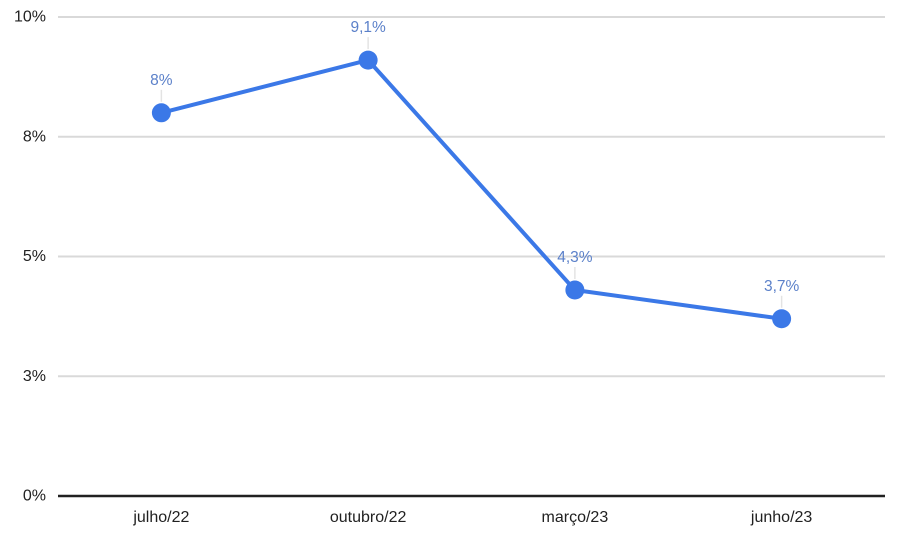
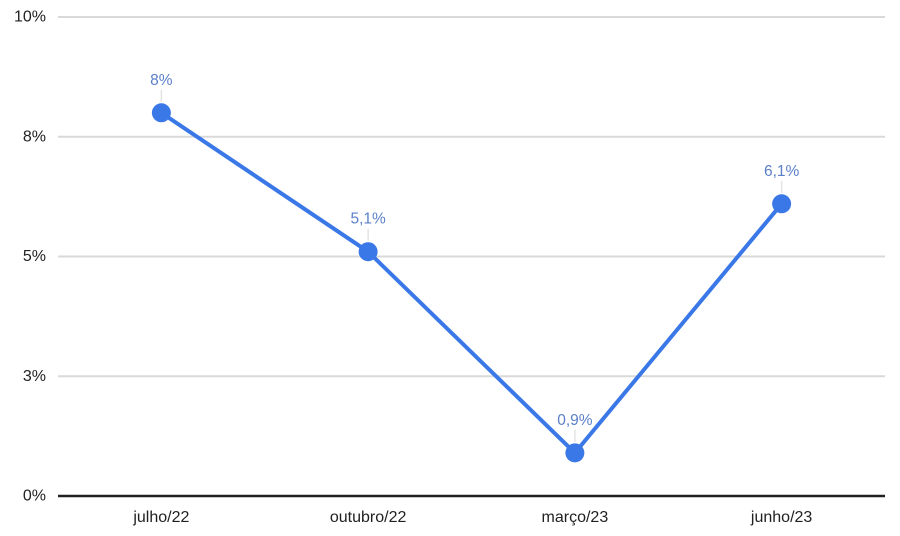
outubro/22: 9,1% -> 5,1%
março/23: 4,3% -> 0,9%
junho/23: 3,7% -> 6,1%
